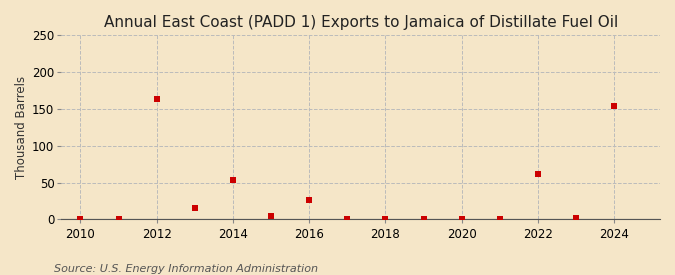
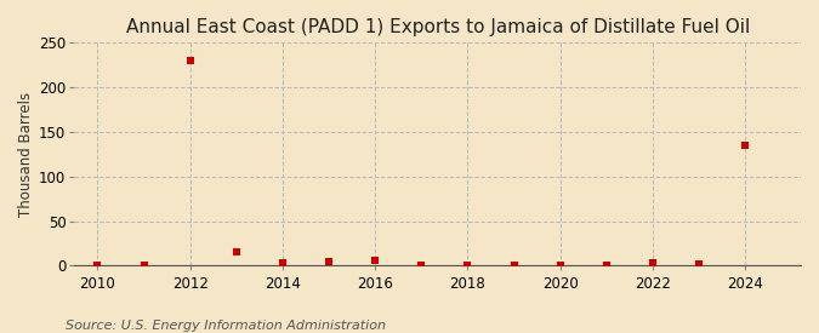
2012: 164 -> 230
2014: 54 -> 3
2016: 26 -> 6
2022: 62 -> 3
2024: 154 -> 135
